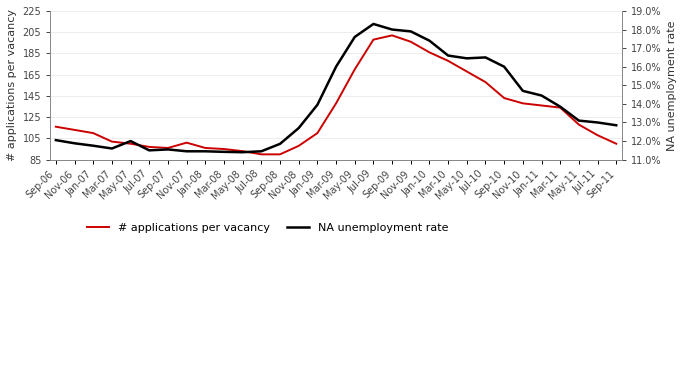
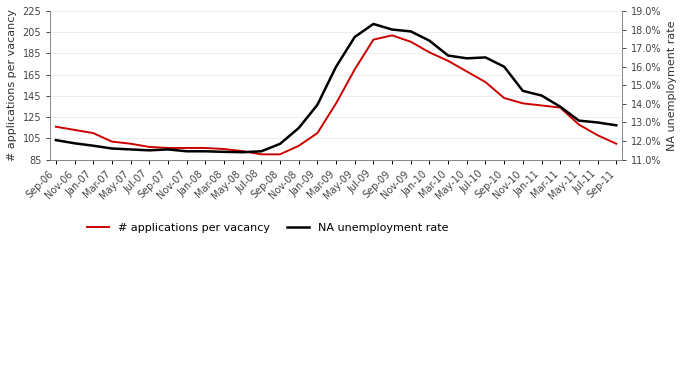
NA unemployment rate/May-07: 12.0% -> 11.6%
# applications per vacancy/Nov-07: 101 -> 96
